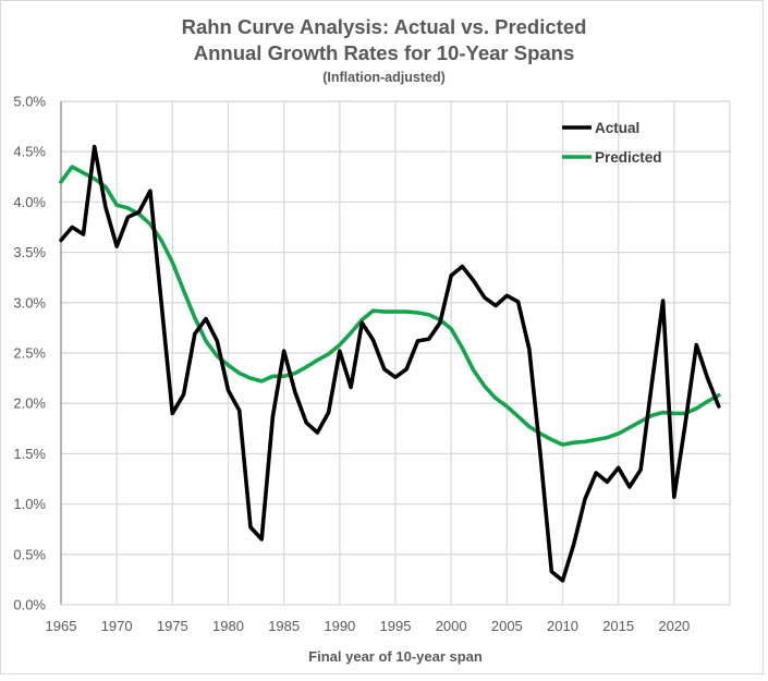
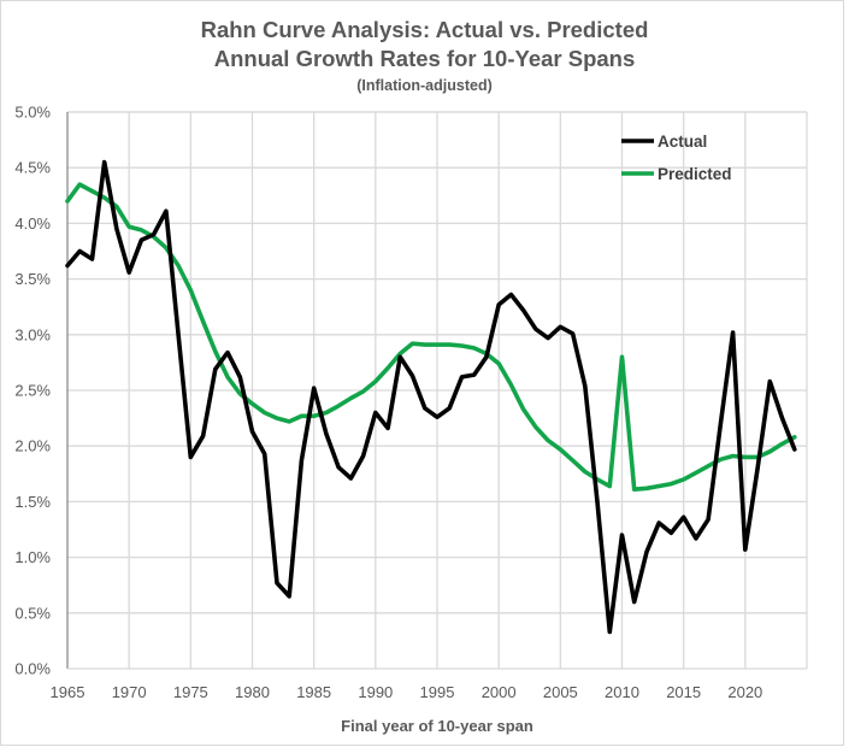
Actual/1990: 2.5% -> 2.3%
Actual/2010: 0.2% -> 1.2%
Predicted/2010: 1.6% -> 2.8%
